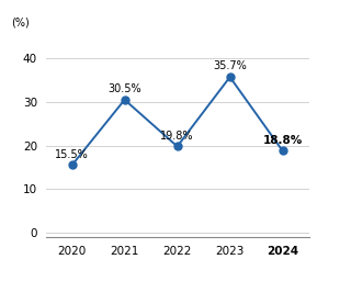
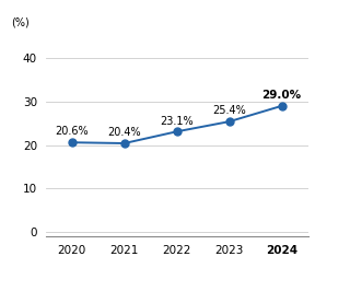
2020: 15.5% -> 20.6%
2021: 30.5% -> 20.4%
2022: 19.8% -> 23.1%
2023: 35.7% -> 25.4%
2024: 18.8% -> 29.0%
